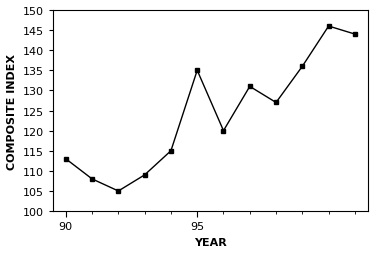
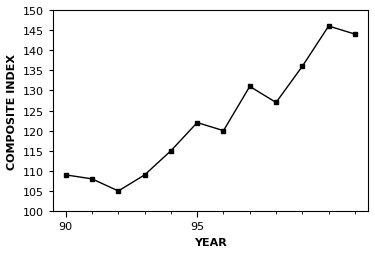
90: 113 -> 109
95: 135 -> 122
